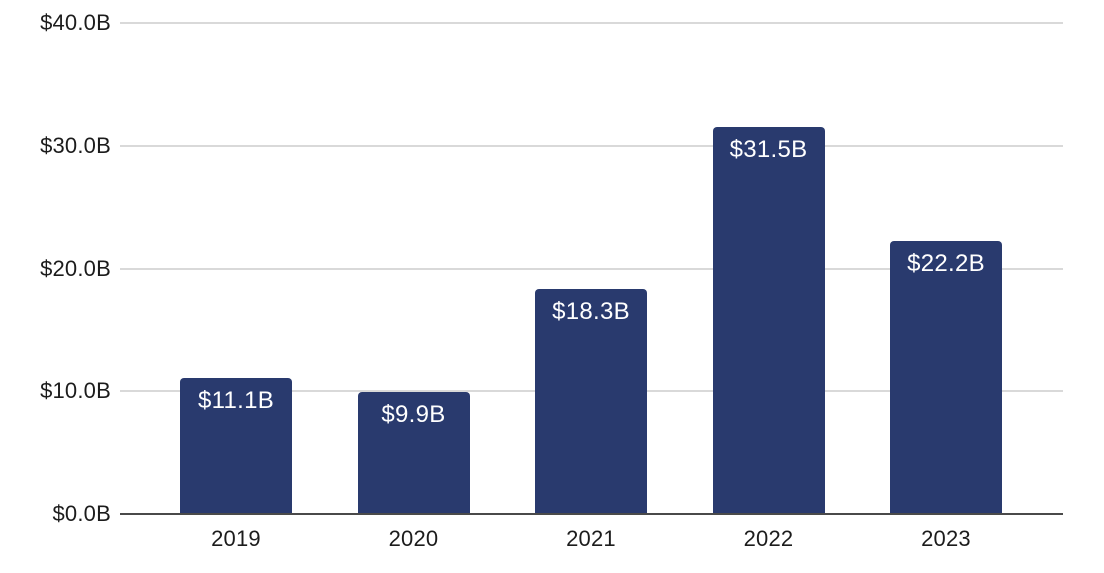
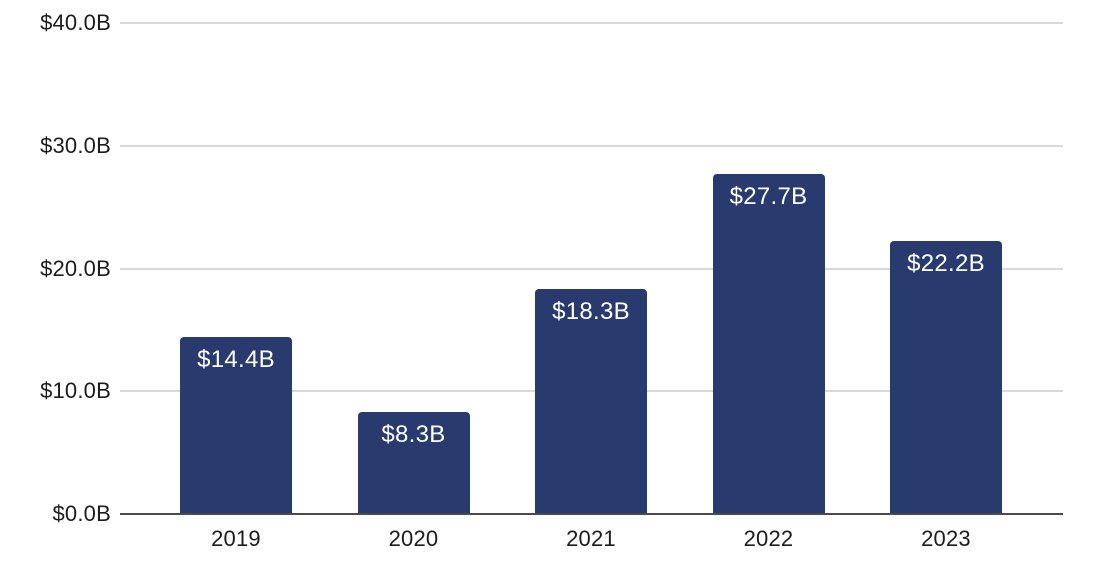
2019: $11.1B -> $14.4B
2020: $9.9B -> $8.3B
2022: $31.5B -> $27.7B
